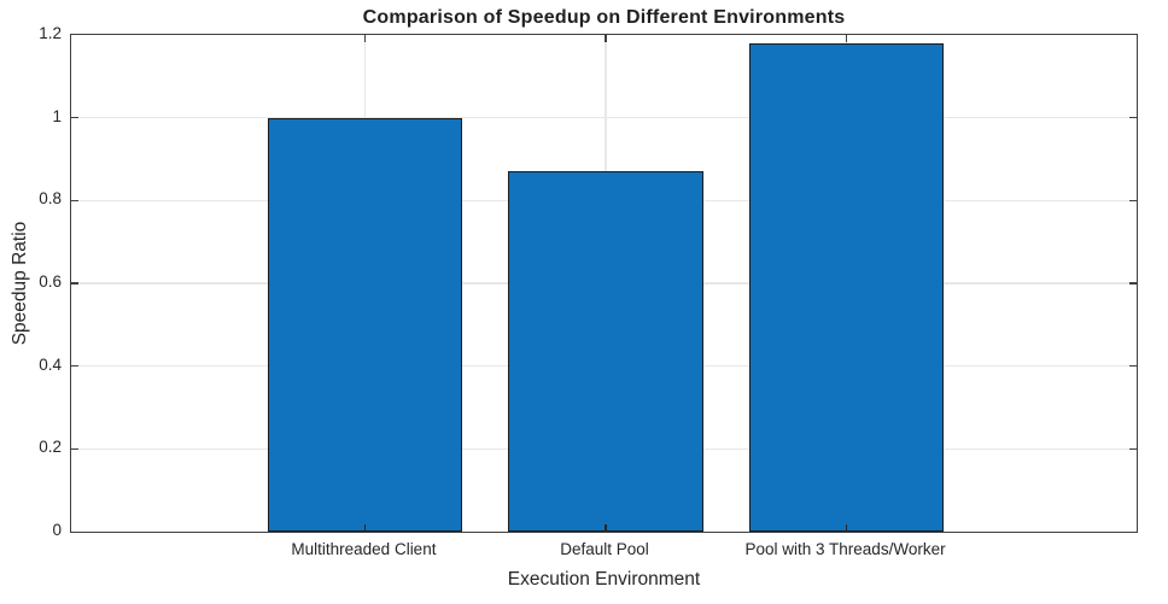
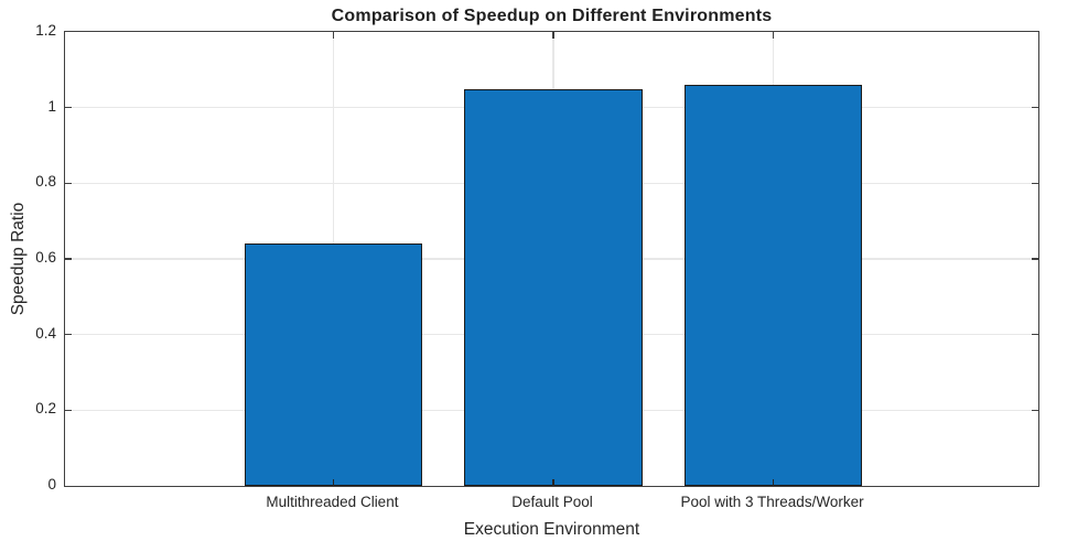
Multithreaded Client: 1.00 -> 0.64
Default Pool: 0.87 -> 1.05
Pool with 3 Threads/Worker: 1.18 -> 1.06
